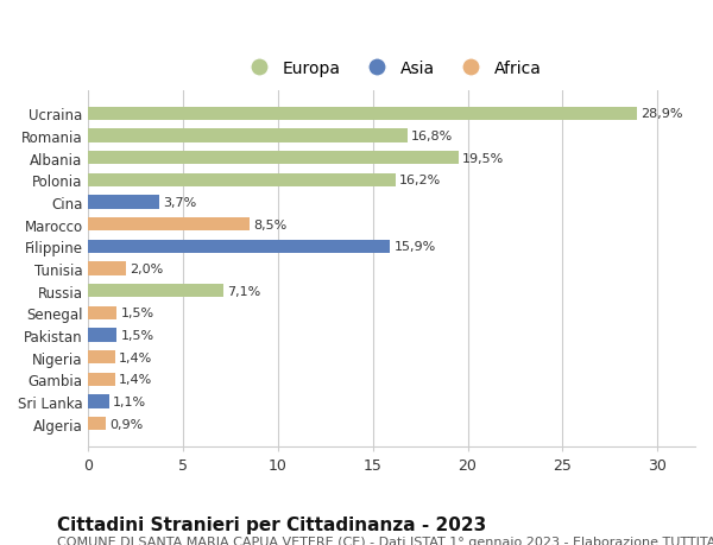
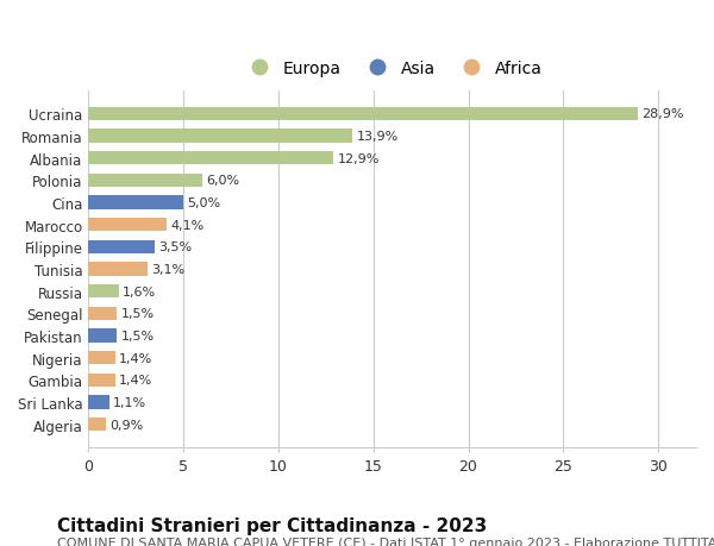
Romania: 16,8% -> 13,9%
Albania: 19,5% -> 12,9%
Polonia: 16,2% -> 6,0%
Cina: 3,7% -> 5,0%
Marocco: 8,5% -> 4,1%
Filippine: 15,9% -> 3,5%
Tunisia: 2,0% -> 3,1%
Russia: 7,1% -> 1,6%
